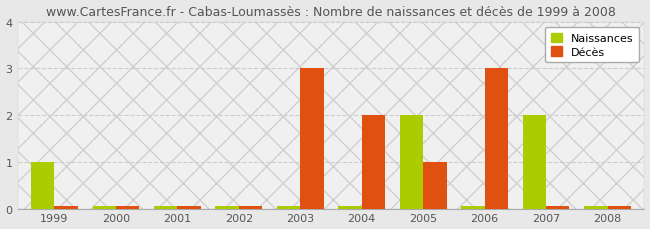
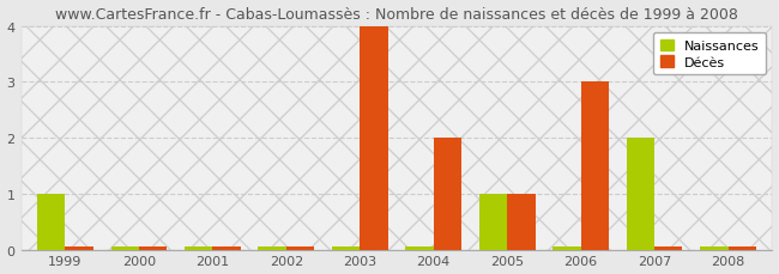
Décès/2003: 3 -> 4
Naissances/2005: 2 -> 1
